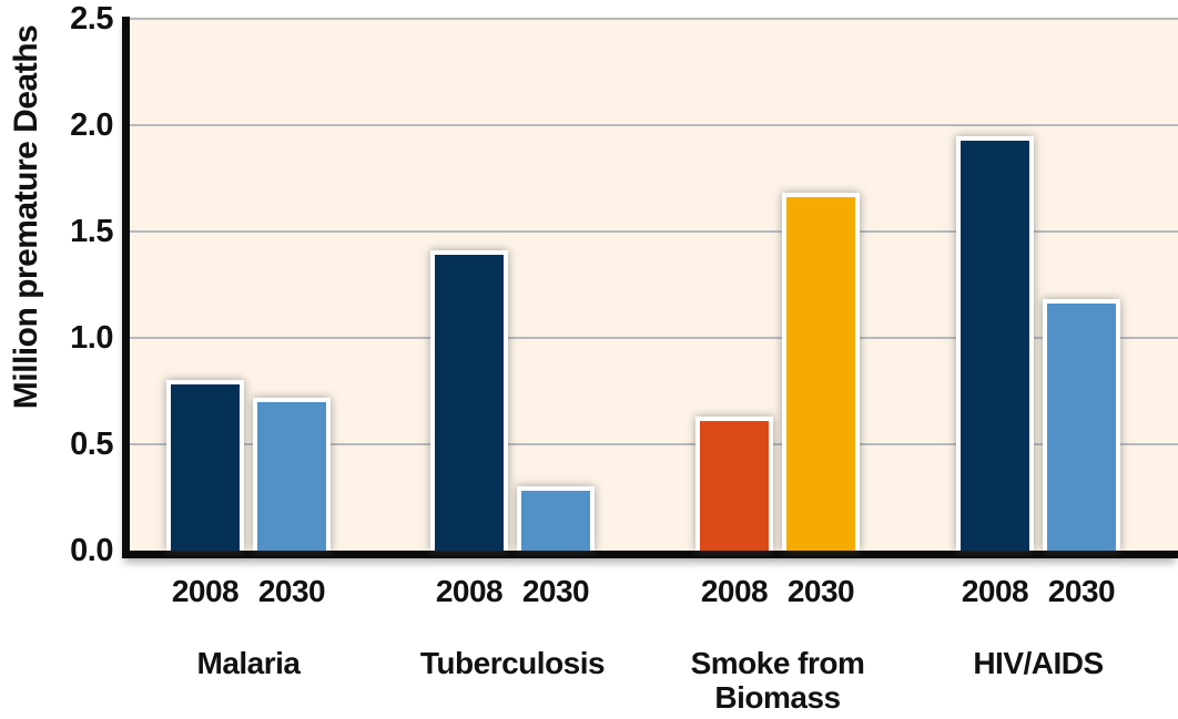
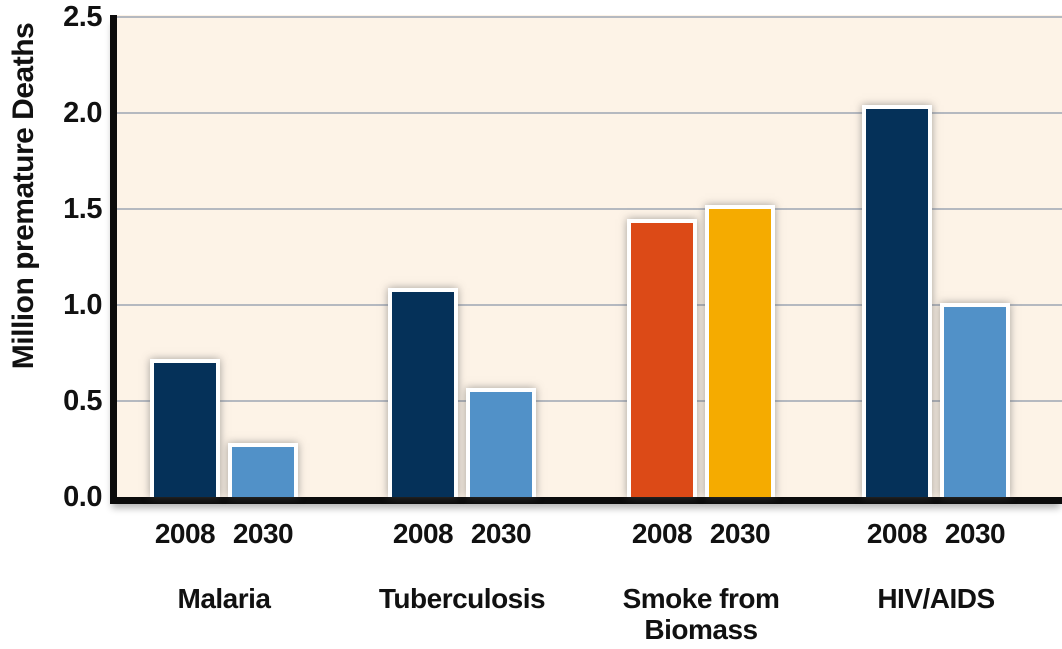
2008/Malaria: 0.80 -> 0.72
2030/Malaria: 0.72 -> 0.28
2008/Tuberculosis: 1.41 -> 1.09
2030/Tuberculosis: 0.30 -> 0.57
2008/Smoke from Biomass: 0.63 -> 1.45
2030/Smoke from Biomass: 1.68 -> 1.52
2008/HIV/AIDS: 1.95 -> 2.04
2030/HIV/AIDS: 1.18 -> 1.01
